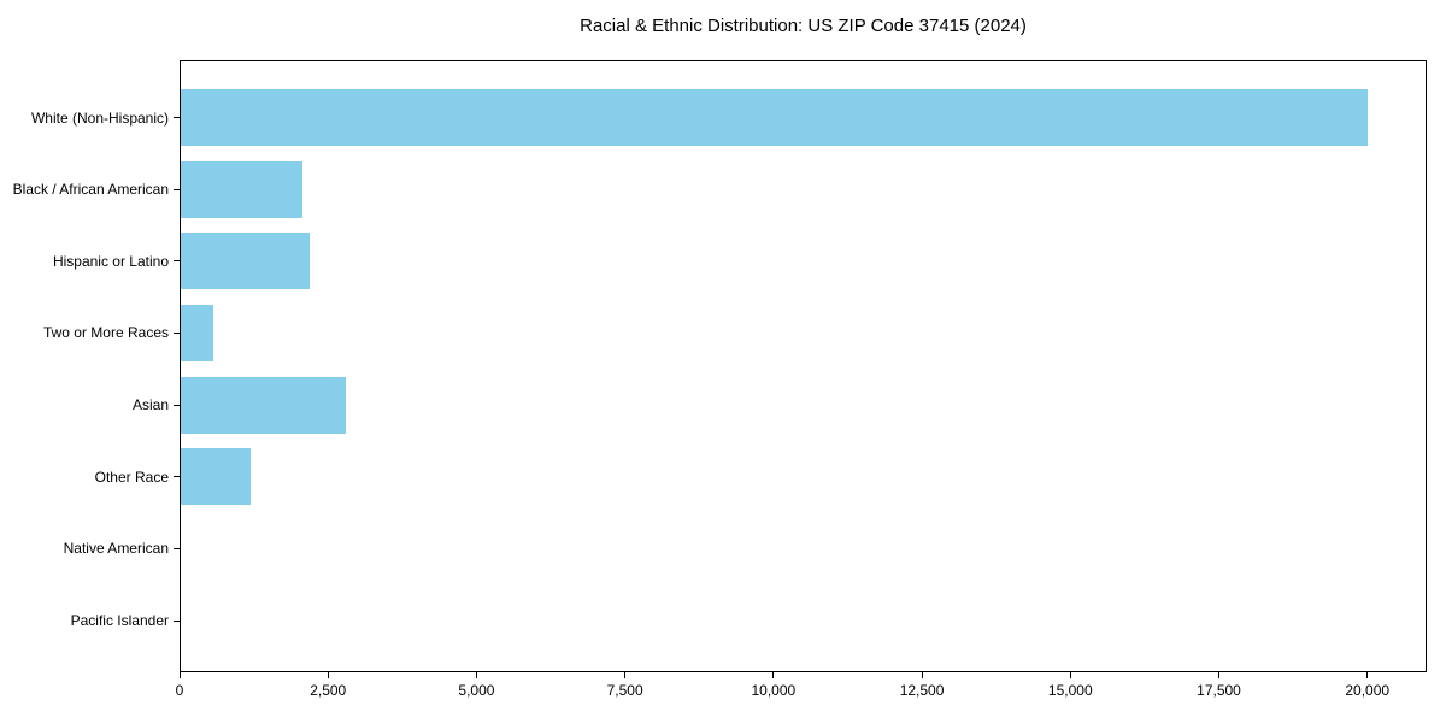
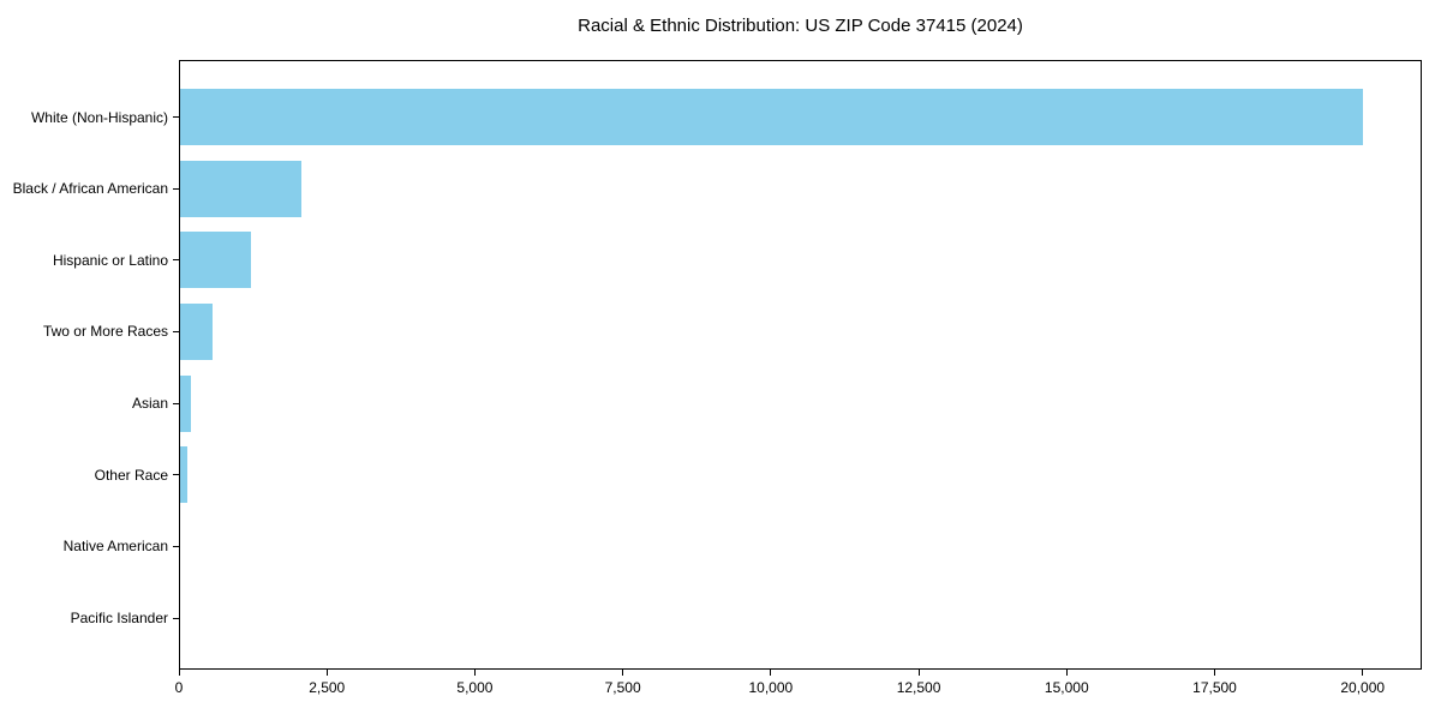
Hispanic or Latino: 2200 -> 1200
Asian: 2800 -> 200
Other Race: 1200 -> 100
